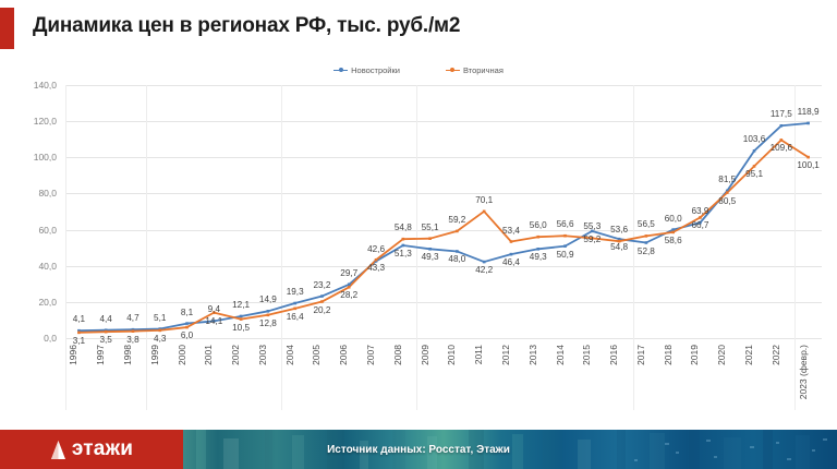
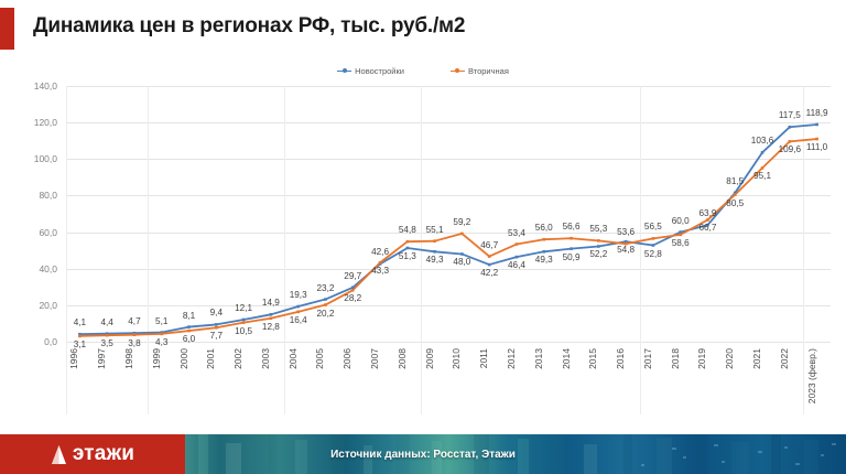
Вторичная/2001: 14,1 -> 7,7
Вторичная/2011: 70,1 -> 46,7
Новостройки/2015: 59,2 -> 52,2
Вторичная/2023 (февр.): 100,1 -> 111,0
